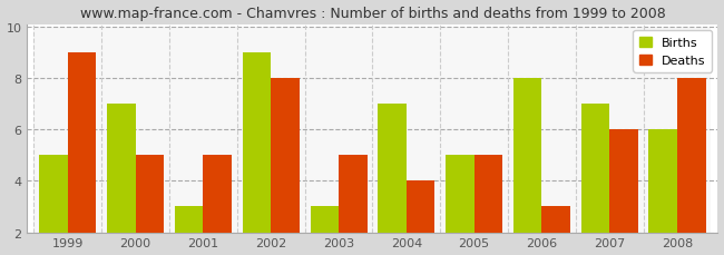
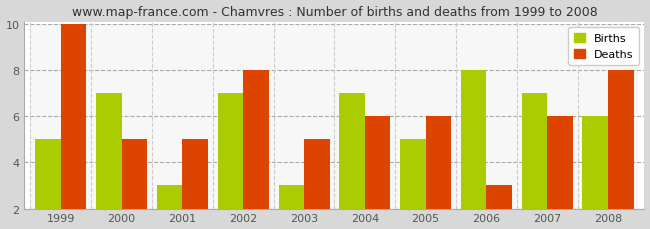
Deaths/1999: 9 -> 10
Births/2002: 9 -> 7
Deaths/2004: 4 -> 6
Deaths/2005: 5 -> 6
